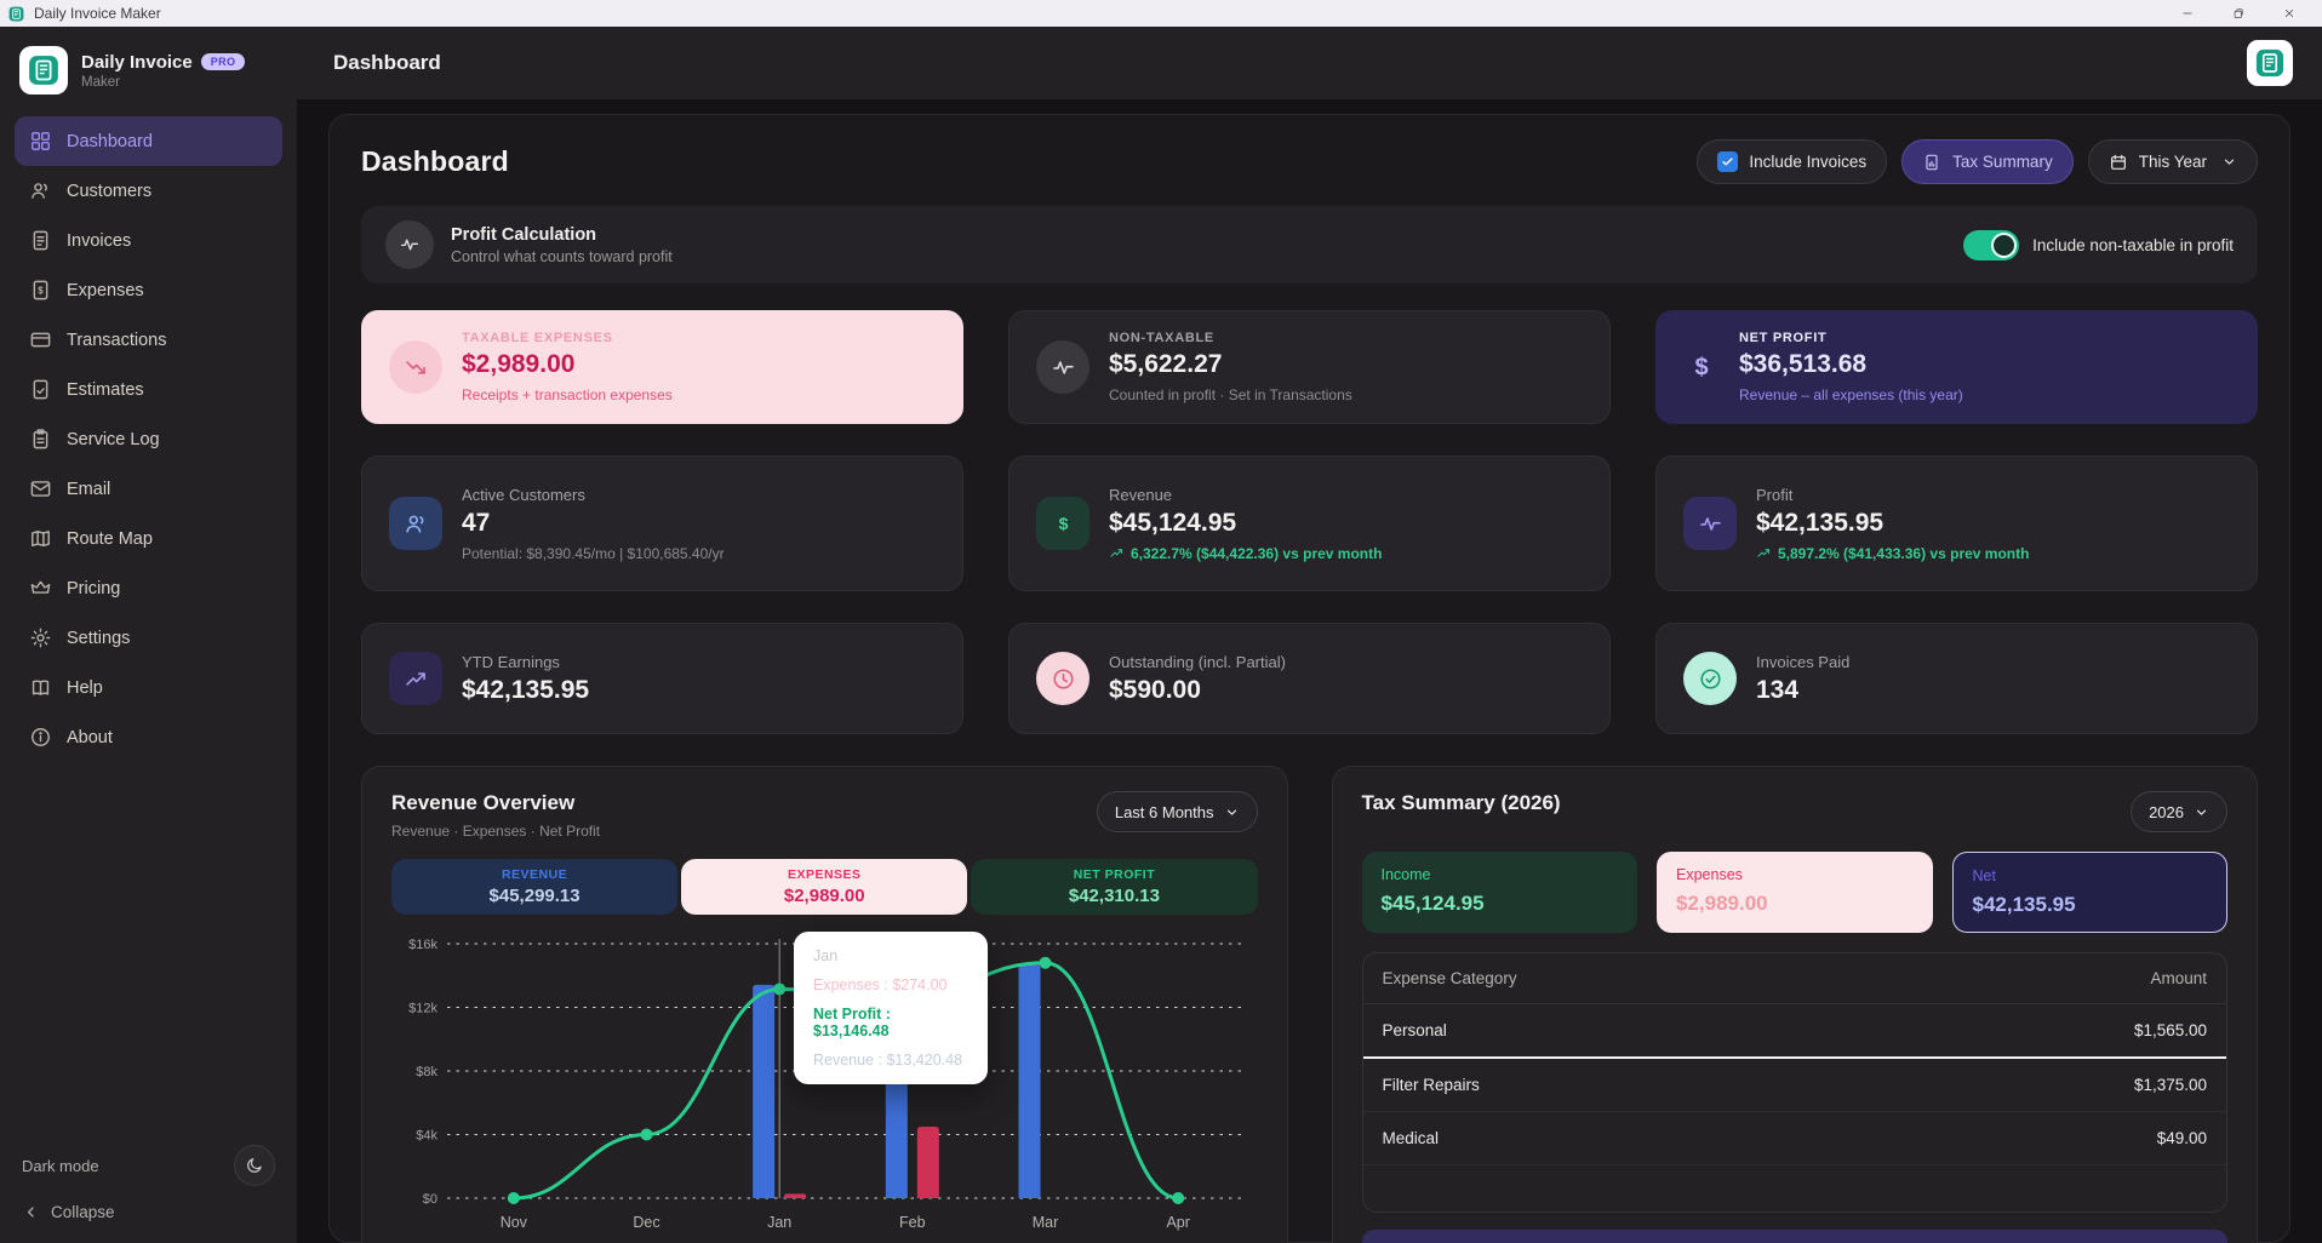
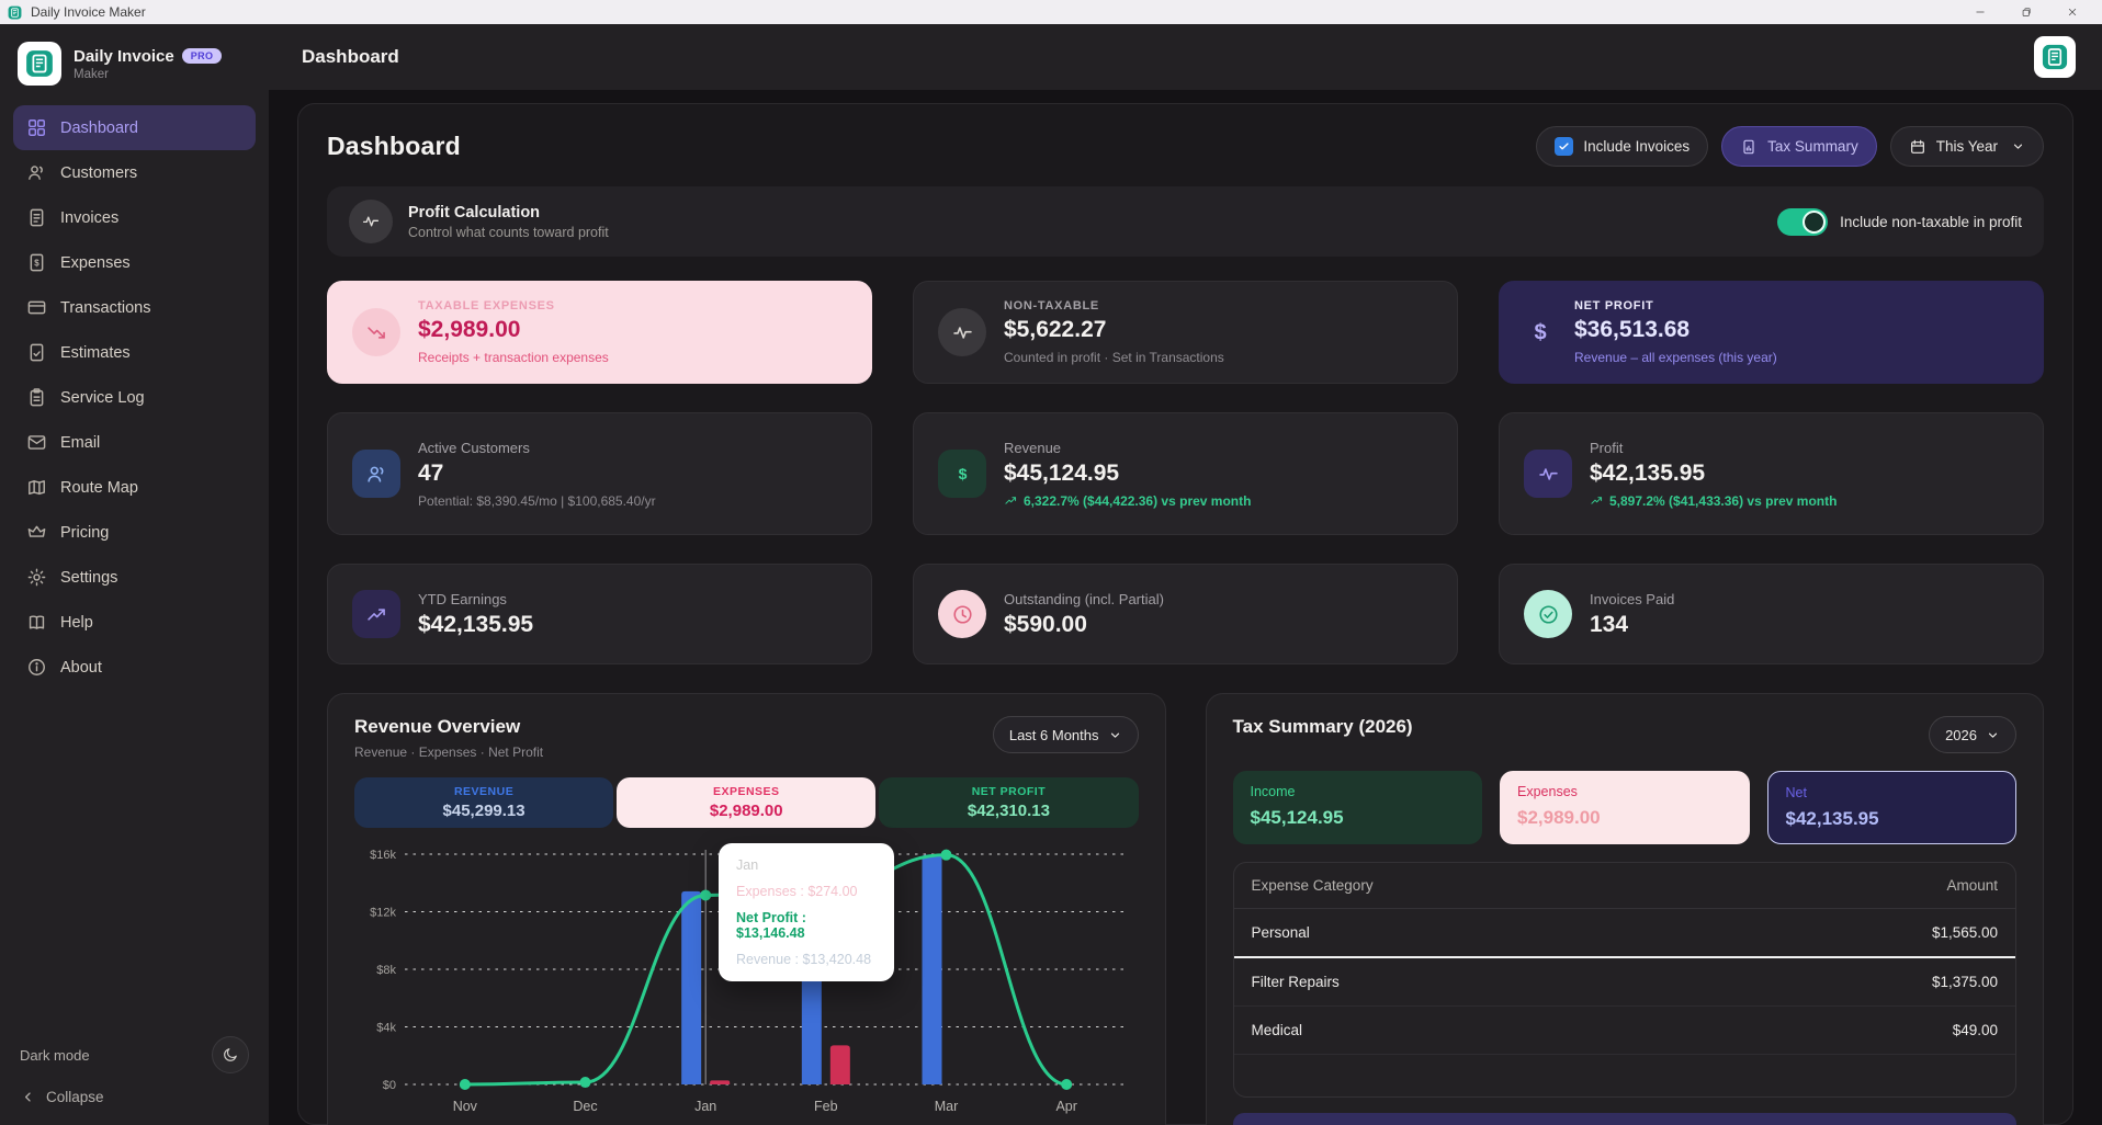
Net Profit/Dec: $4.0k -> $0.2k
Expenses/Feb: $4.5k -> $2.7k
Net Profit/Feb: $12.9k -> $13.5k
Revenue/Mar: $14.7k -> $16.0k
Net Profit/Mar: $14.8k -> $16.0k
